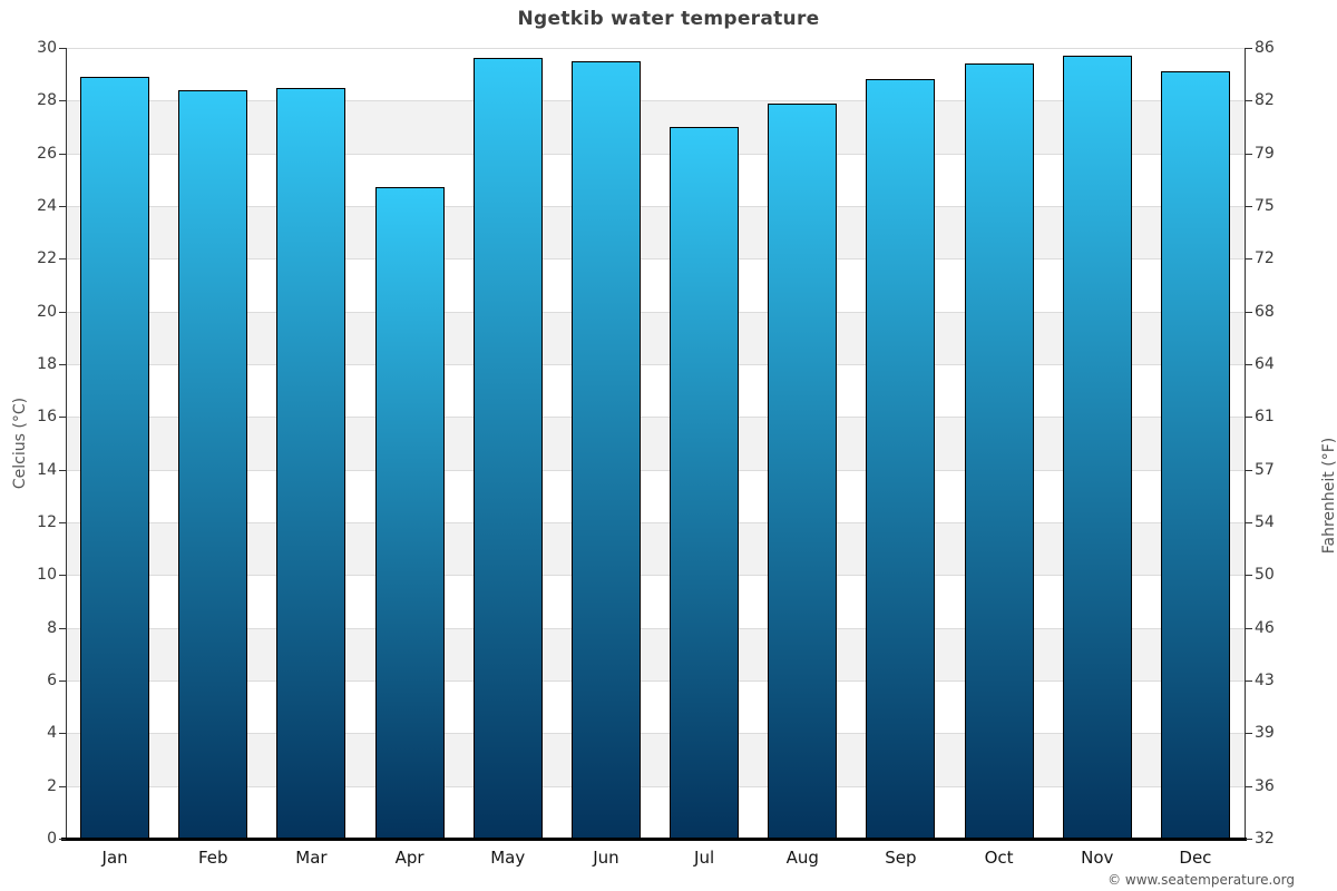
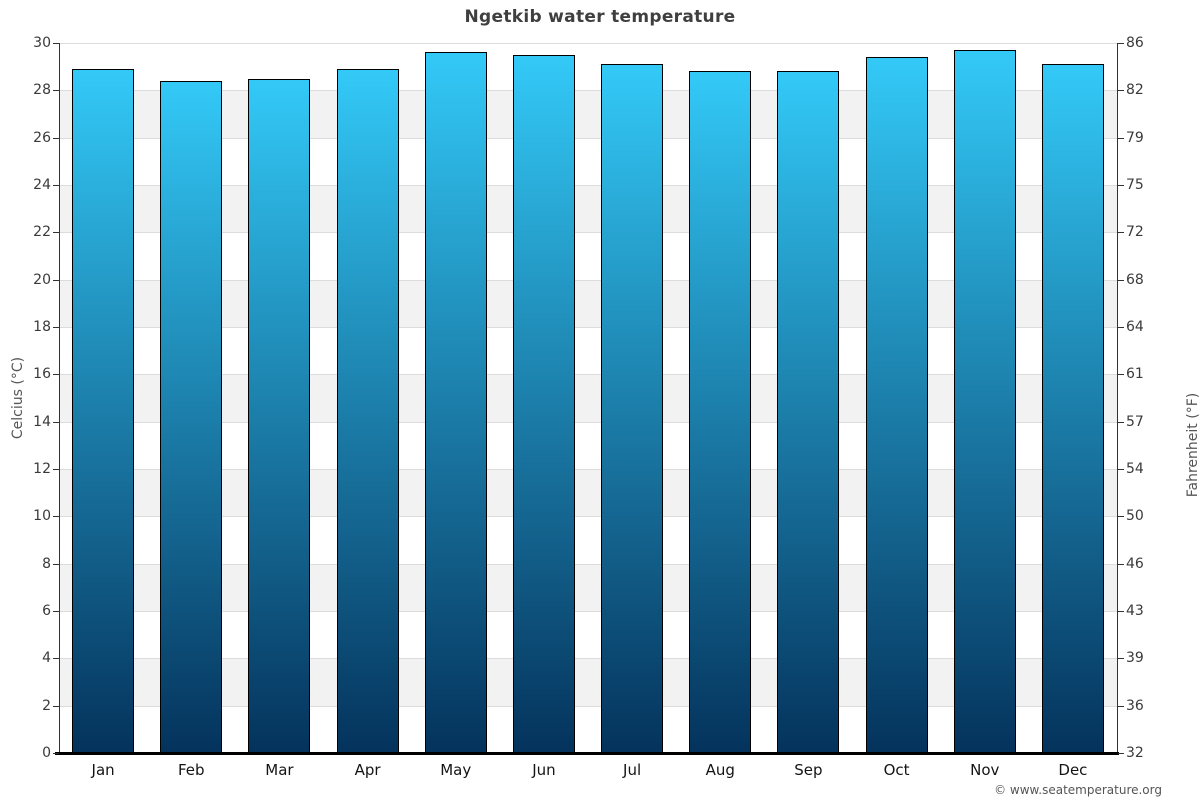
Apr: 24.7 -> 28.9
Jul: 27.0 -> 29.1
Aug: 27.9 -> 28.8
